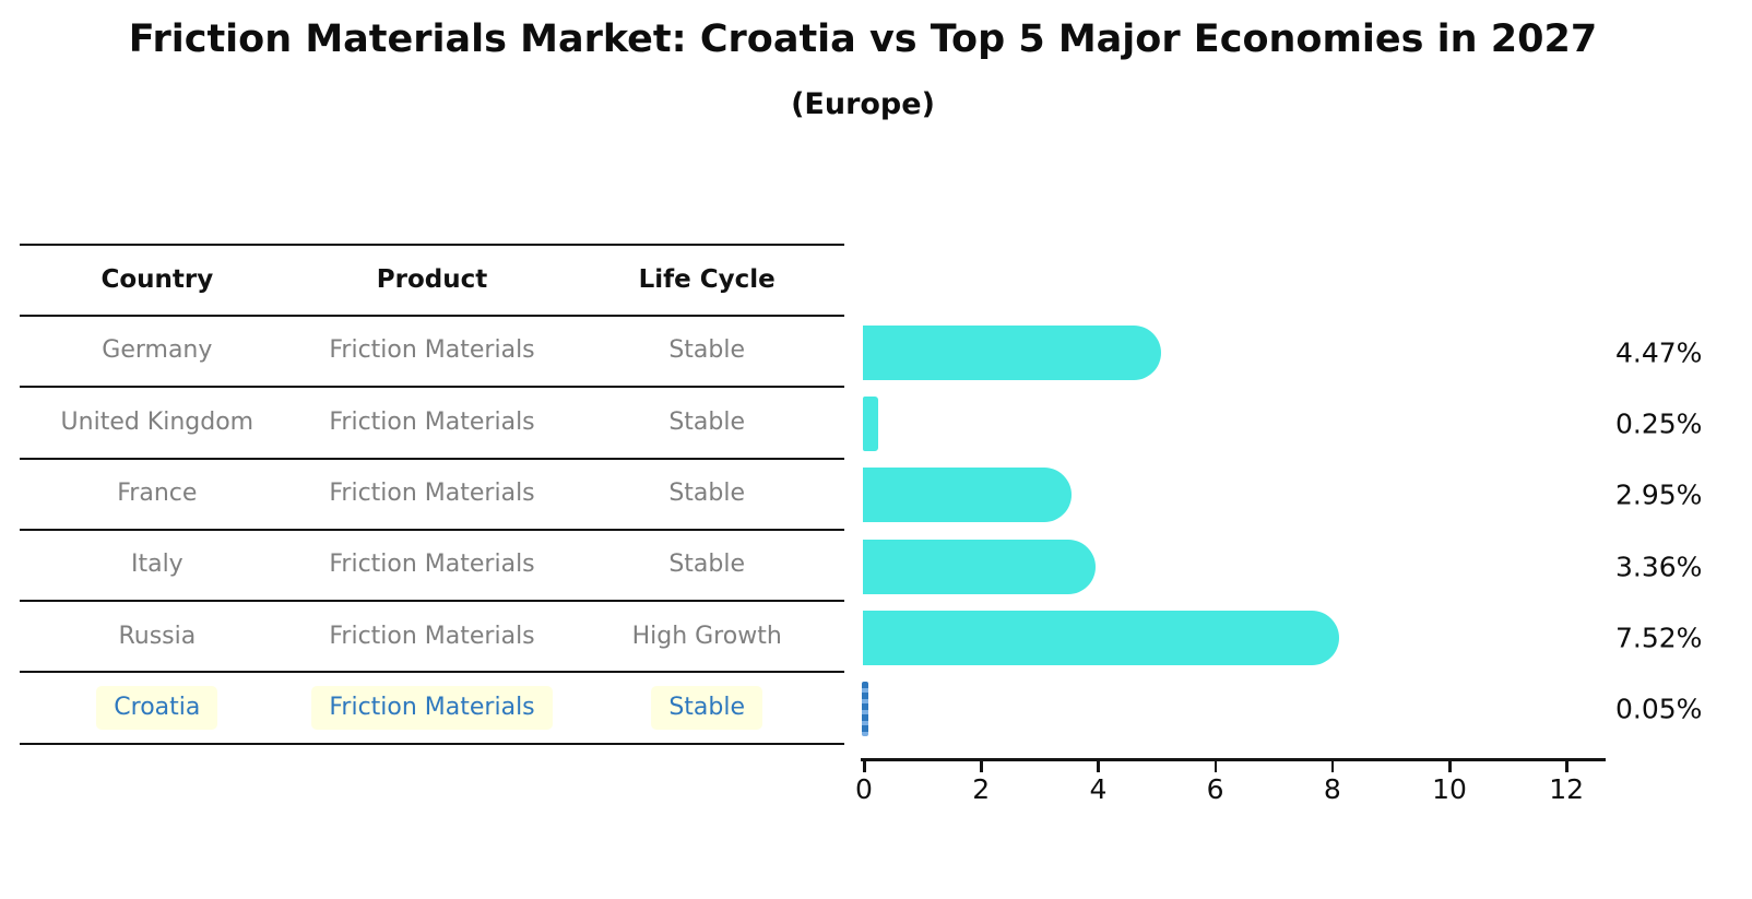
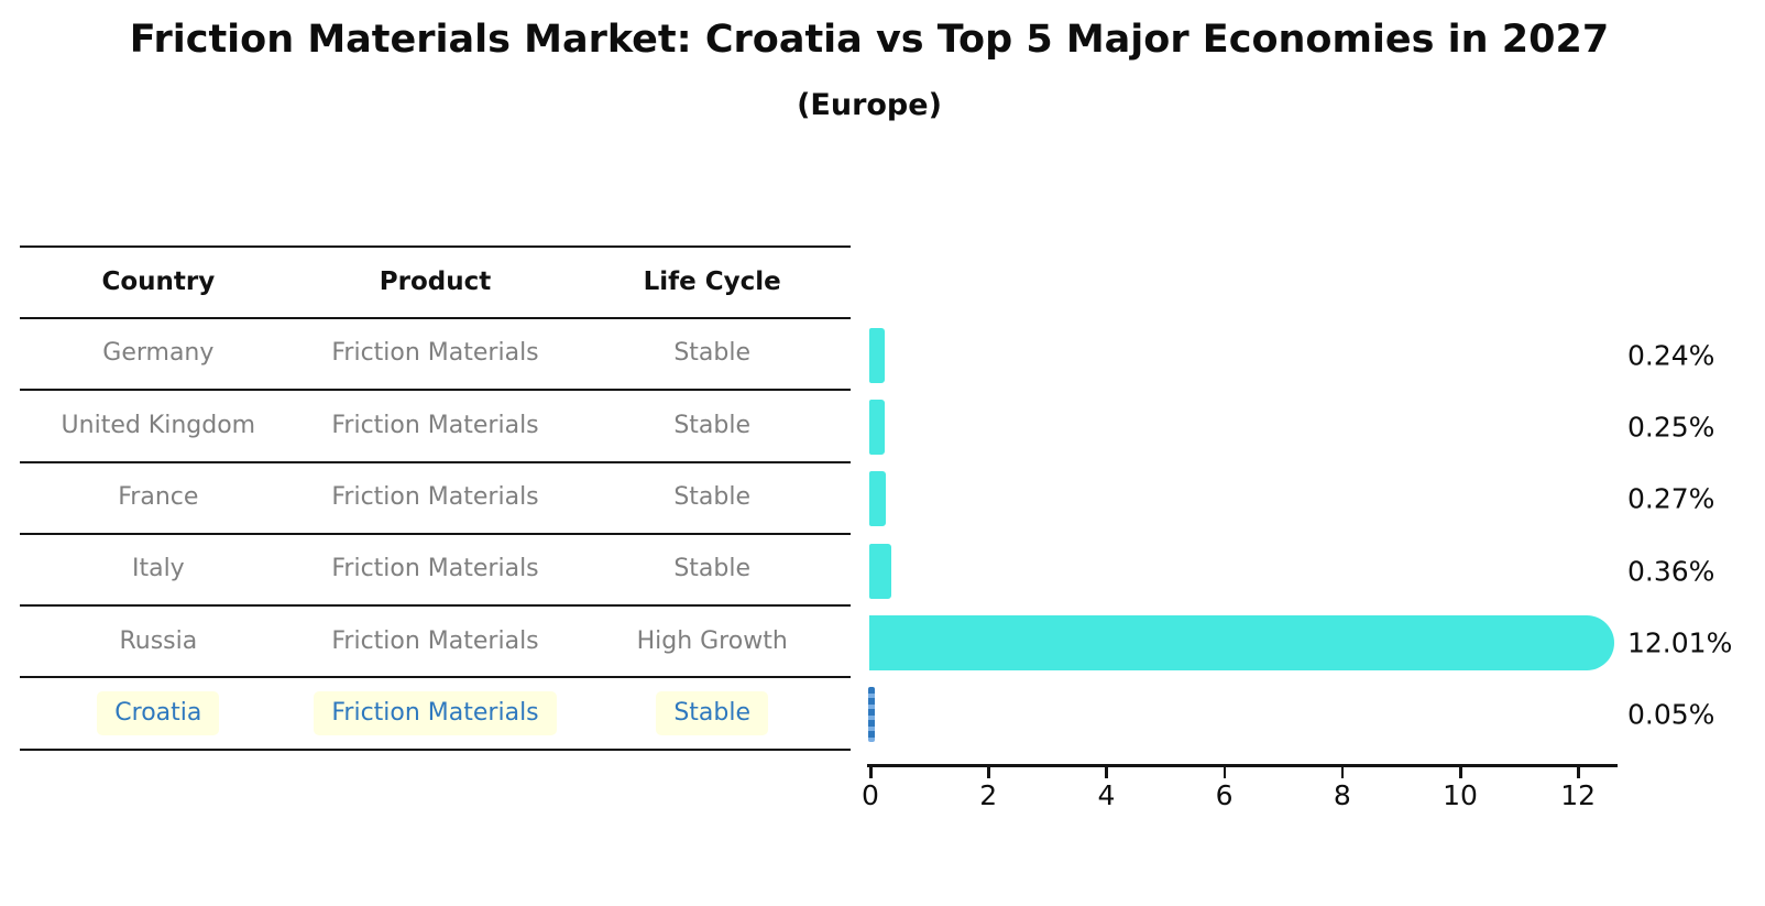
Germany: 4.47% -> 0.24%
France: 2.95% -> 0.27%
Italy: 3.36% -> 0.36%
Russia: 7.52% -> 12.01%
